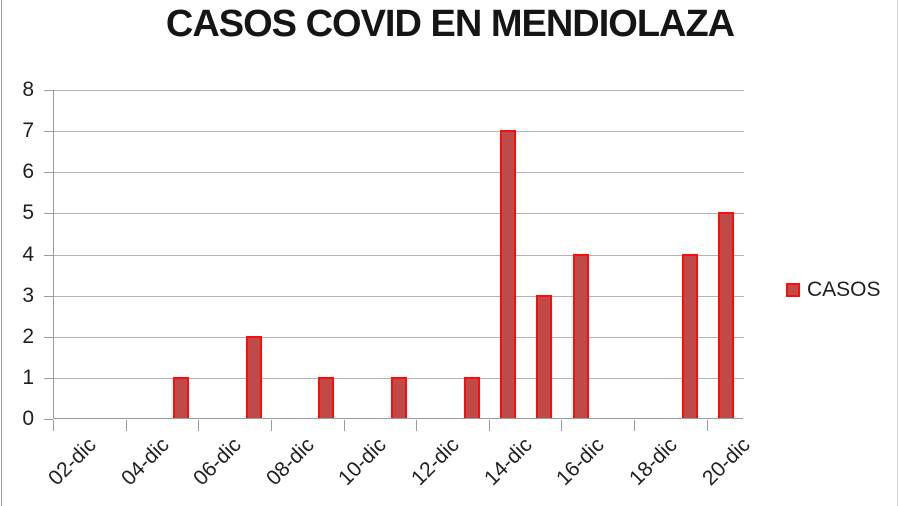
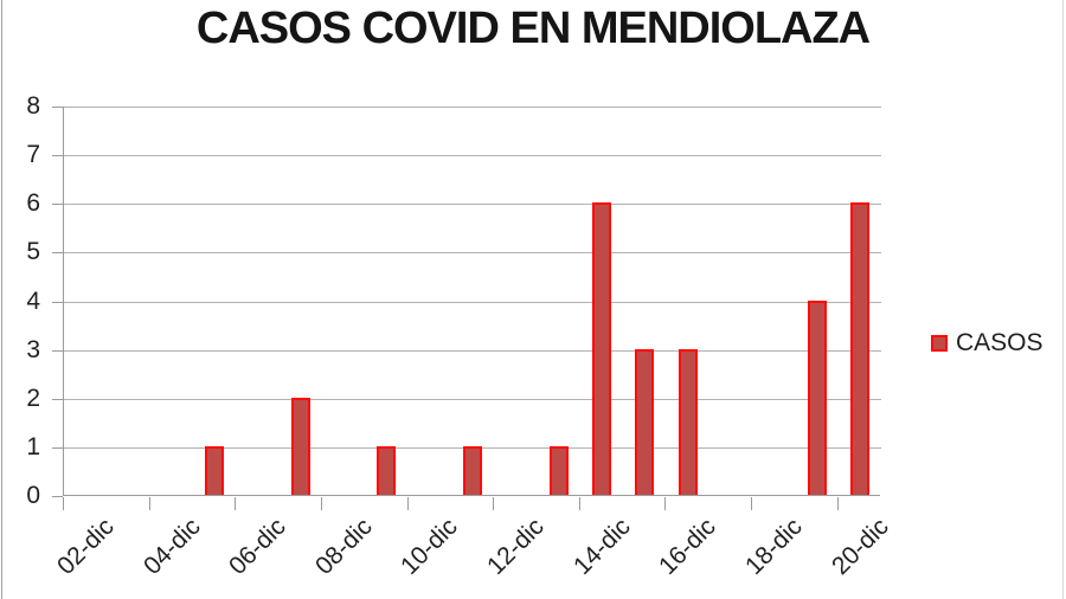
14-dic: 7 -> 6
16-dic: 4 -> 3
20-dic: 5 -> 6
